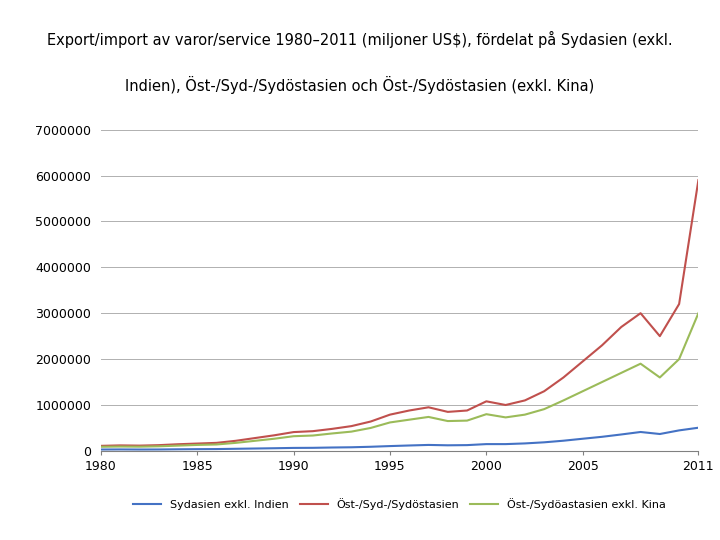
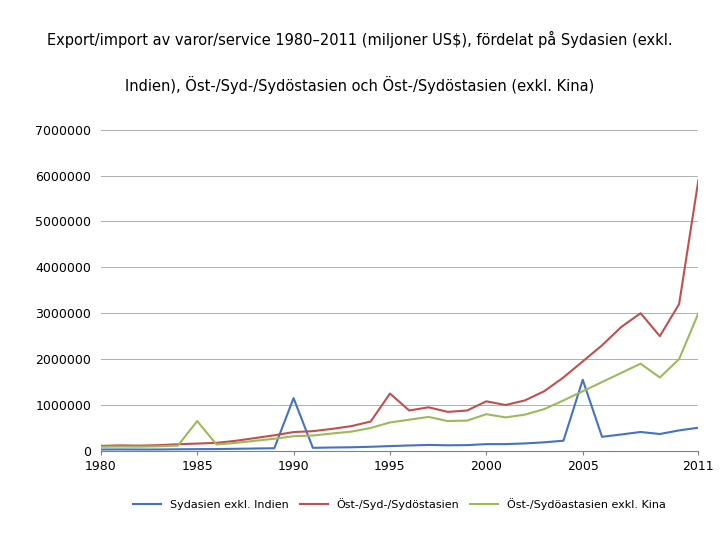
Öst-/Sydöastasien exkl. Kina/1985: 130000 -> 650000
Sydasien exkl. Indien/1990: 60000 -> 1150000
Öst-/Syd-/Sydöstasien/1995: 790000 -> 1250000
Sydasien exkl. Indien/2005: 260000 -> 1550000
